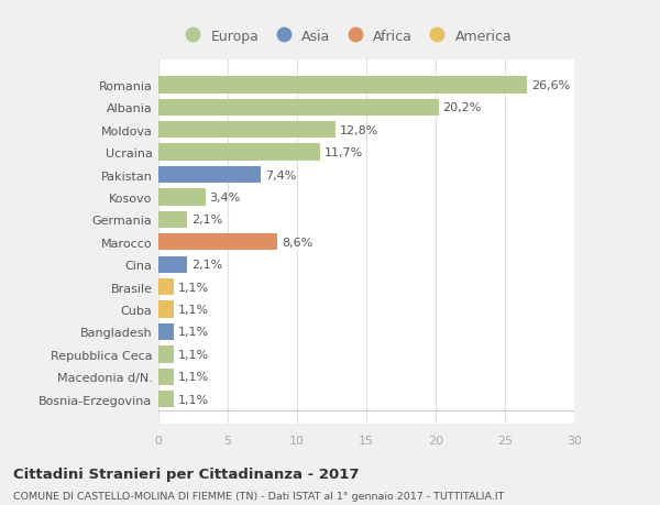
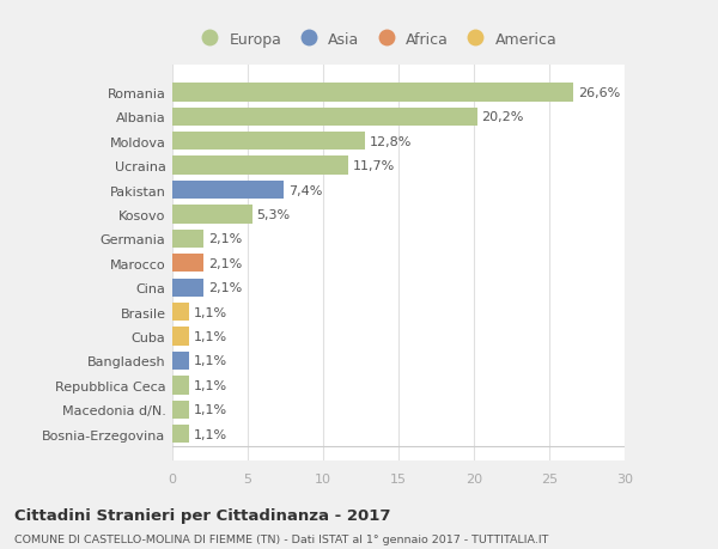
Kosovo: 3,4% -> 5,3%
Marocco: 8,6% -> 2,1%
